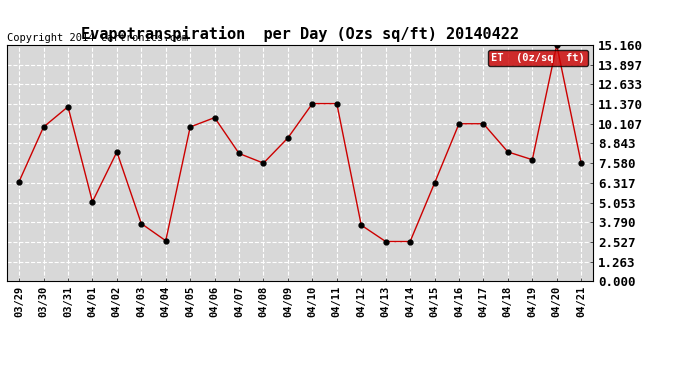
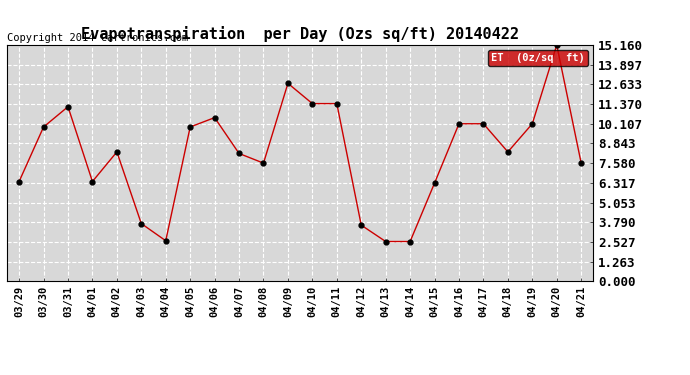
04/01: 5.1 -> 6.4
04/09: 9.2 -> 12.7
04/19: 7.8 -> 10.1
